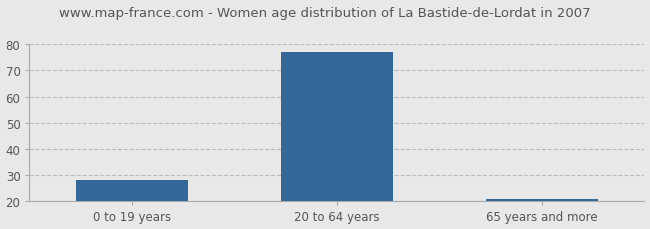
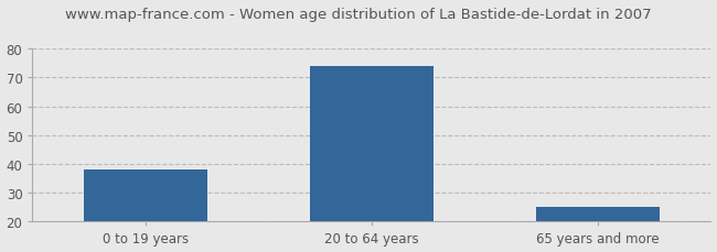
0 to 19 years: 28 -> 38
20 to 64 years: 77 -> 74
65 years and more: 21 -> 25
